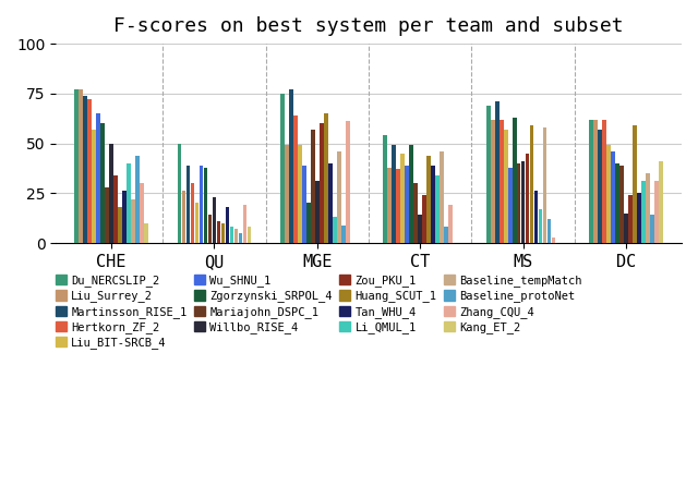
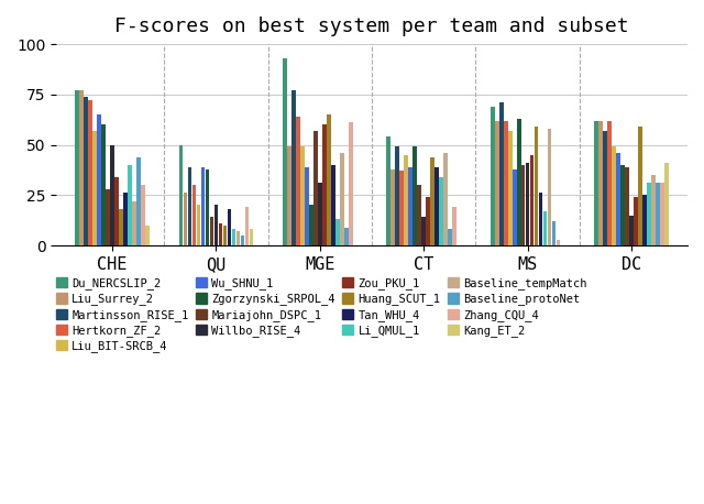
Willbo_RISE_4/QU: 23 -> 20
Du_NERCSLIP_2/MGE: 75 -> 93
Baseline_protoNet/DC: 14 -> 31
